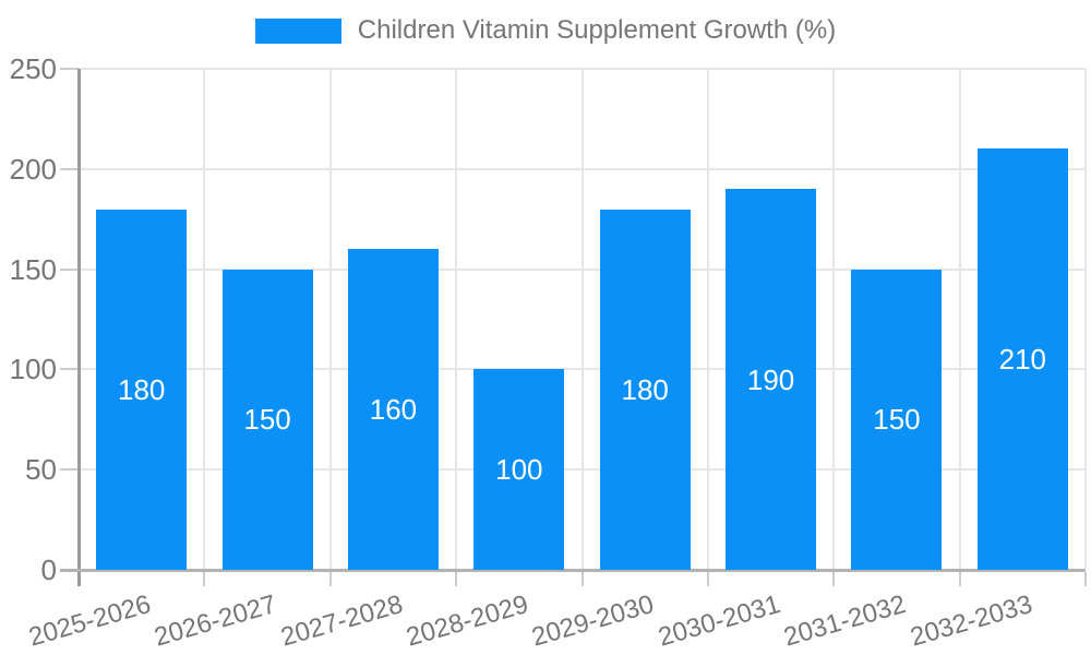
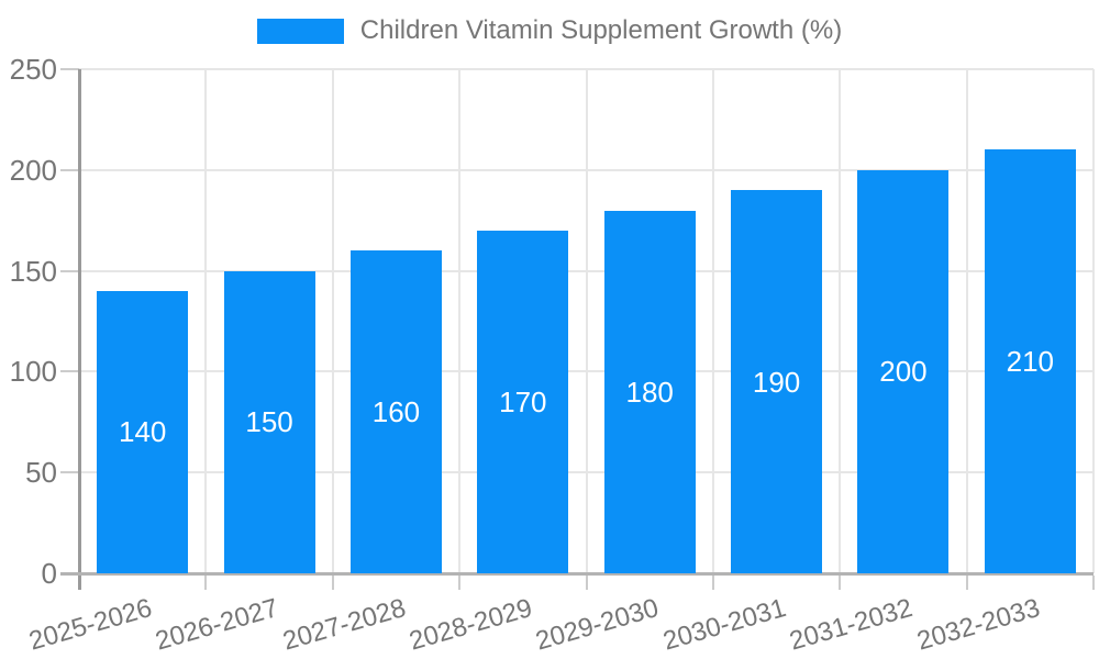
2025-2026: 180 -> 140
2028-2029: 100 -> 170
2031-2032: 150 -> 200
